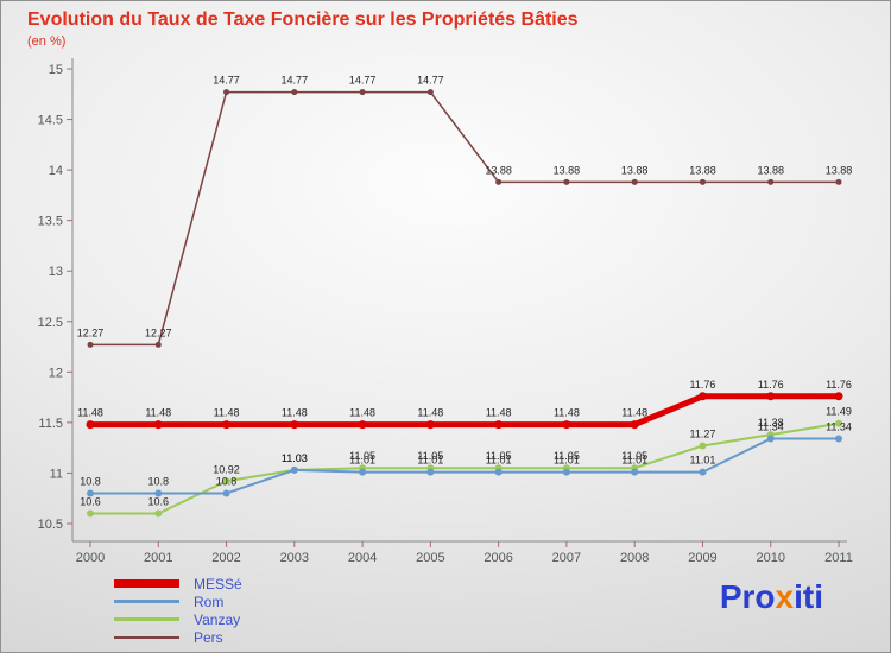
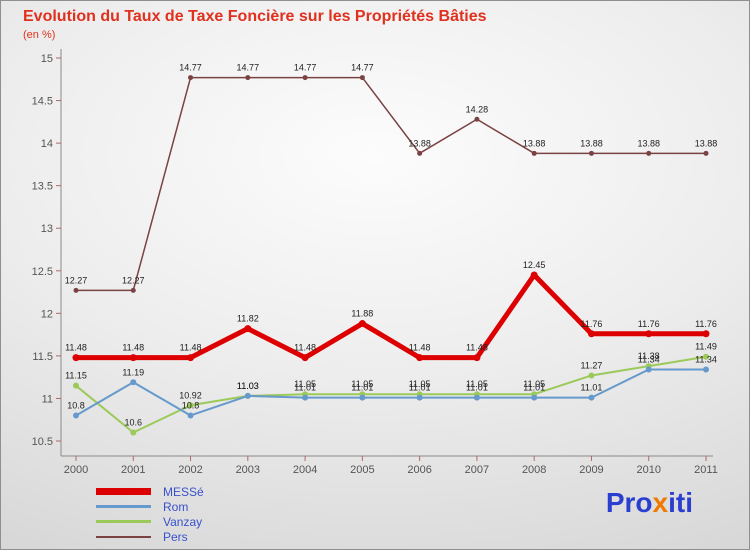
Vanzay/2000: 10.6 -> 11.15
Rom/2001: 10.8 -> 11.19
MESSé/2003: 11.48 -> 11.82
MESSé/2005: 11.48 -> 11.88
Pers/2007: 13.88 -> 14.28
MESSé/2008: 11.48 -> 12.45
